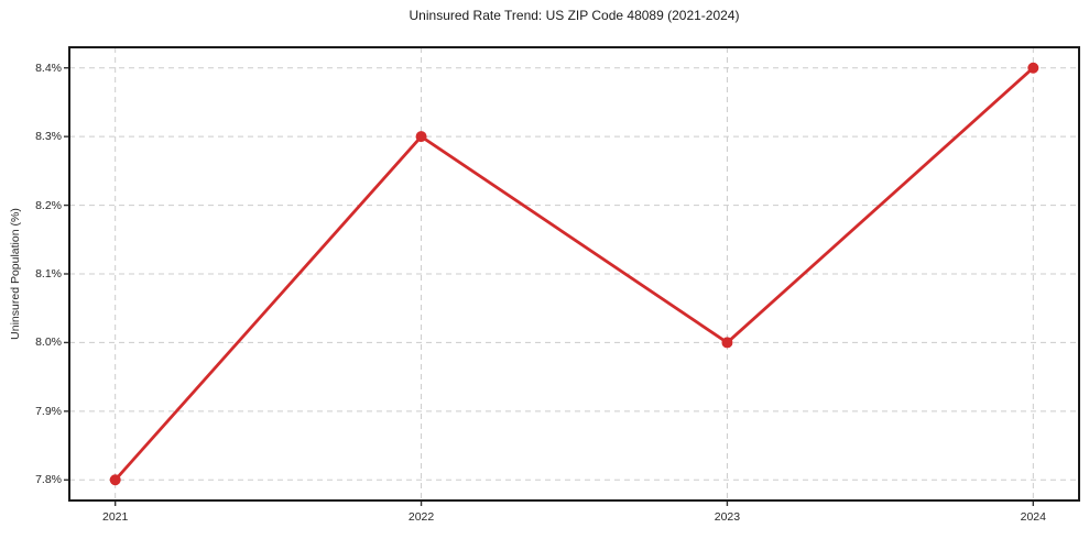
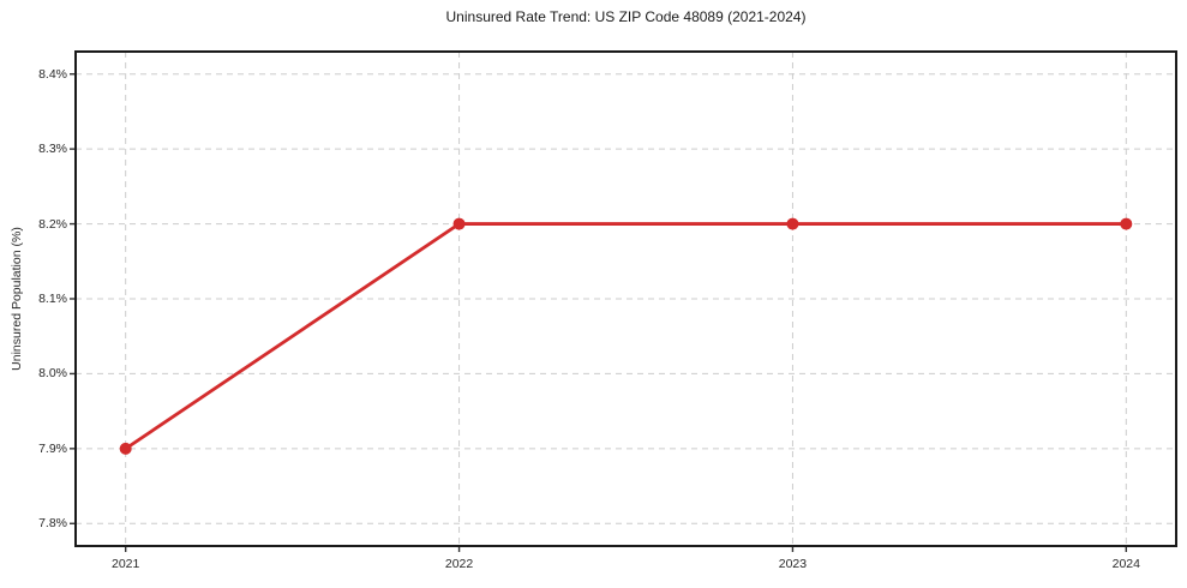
2021: 7.8% -> 7.9%
2022: 8.3% -> 8.2%
2023: 8.0% -> 8.2%
2024: 8.4% -> 8.2%
